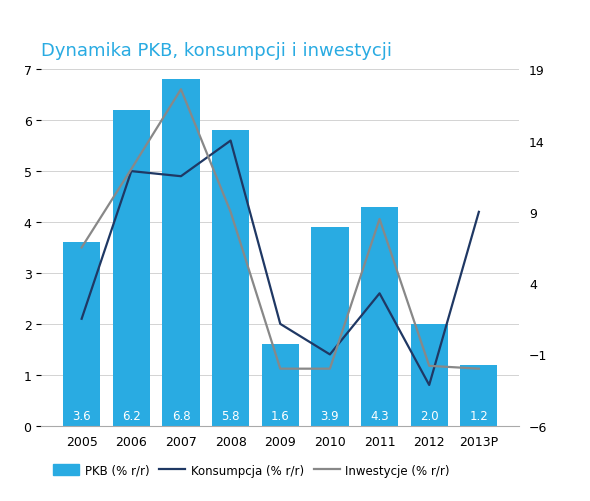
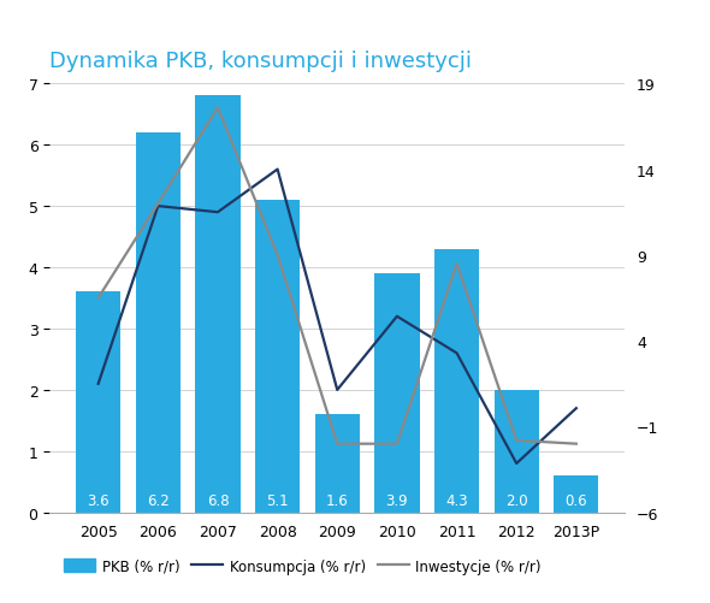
PKB (% r/r)/2008: 5.8 -> 5.1
Konsumpcja (% r/r)/2010: 1.4 -> 3.2
PKB (% r/r)/2013P: 1.2 -> 0.6
Konsumpcja (% r/r)/2013P: 4.2 -> 1.7
